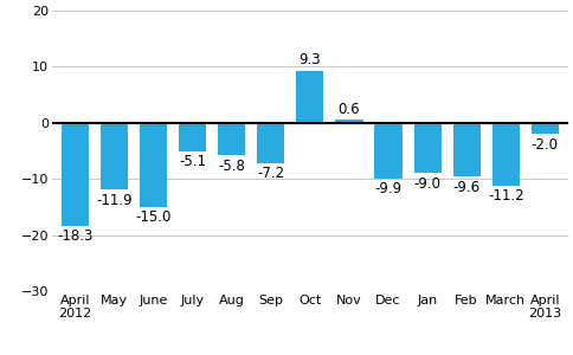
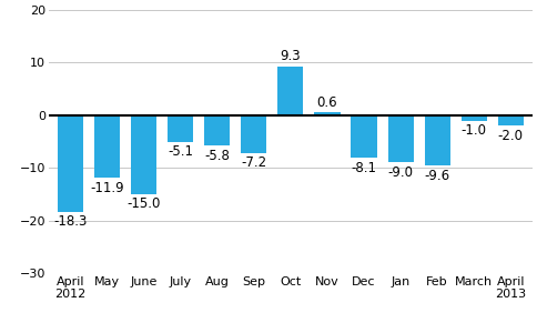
Dec: -9.9 -> -8.1
March: -11.2 -> -1.0
